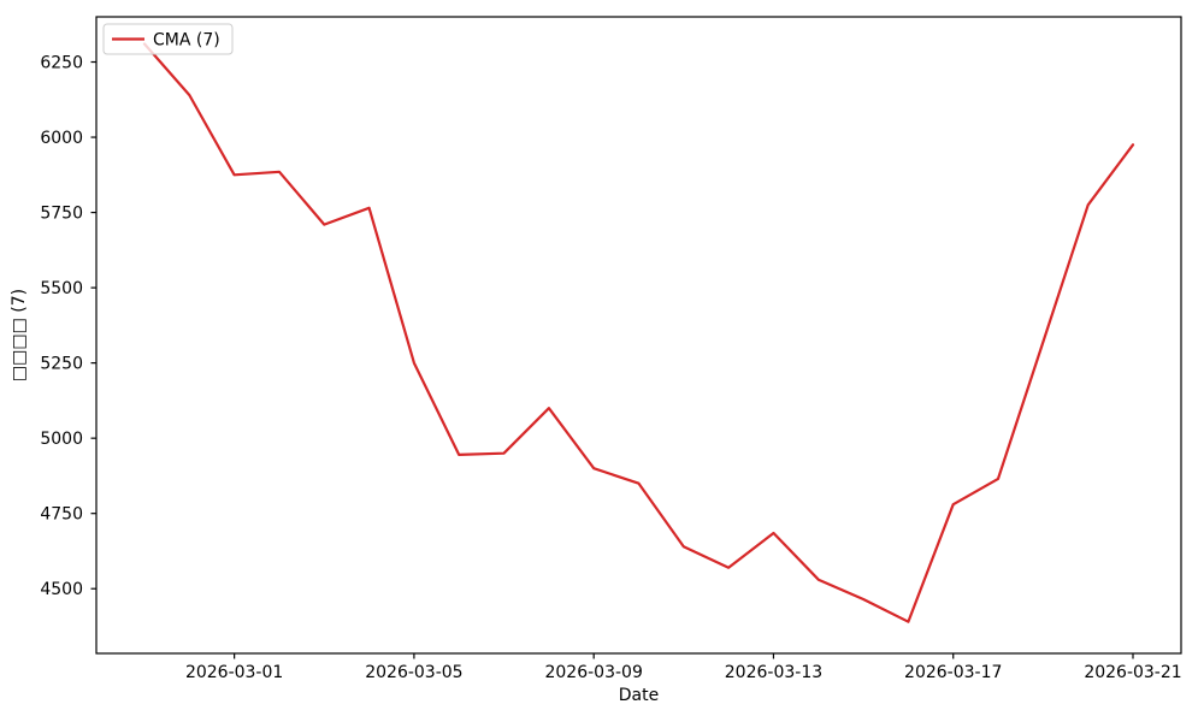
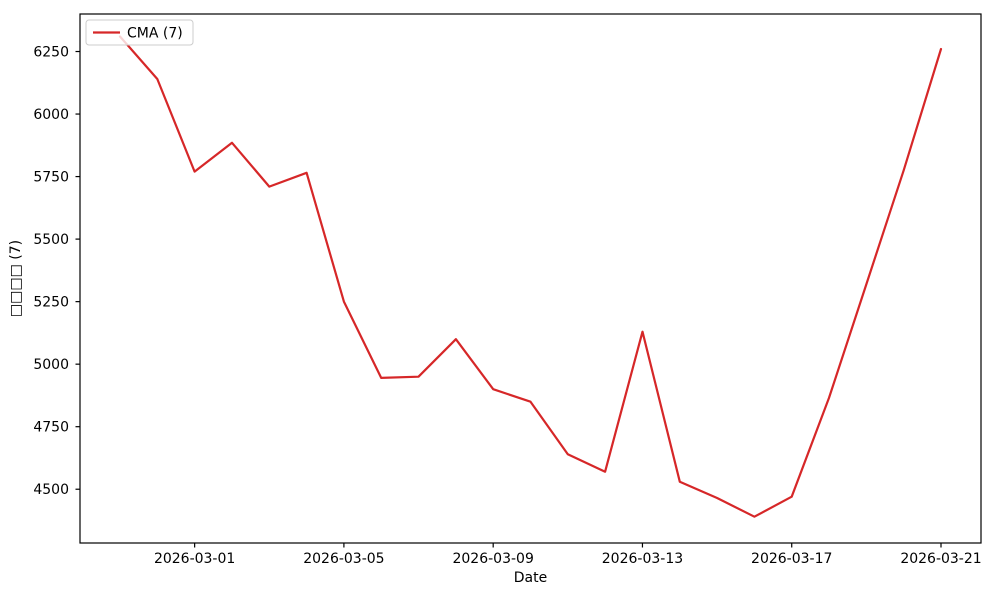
2026-03-01: 5880 -> 5770
2026-03-13: 4680 -> 5130
2026-03-17: 4780 -> 4470
2026-03-21: 5980 -> 6260
